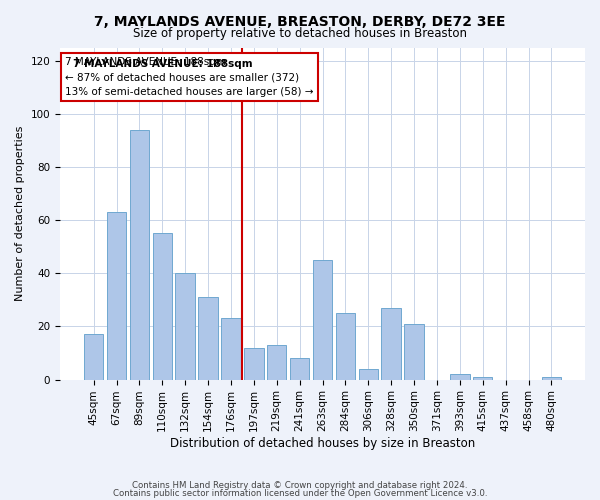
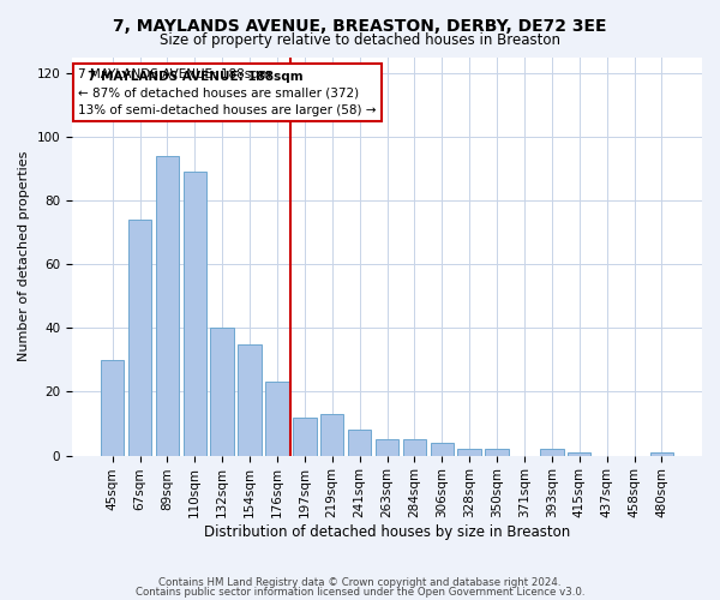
45sqm: 17 -> 30
67sqm: 63 -> 74
110sqm: 55 -> 89
154sqm: 31 -> 35
263sqm: 45 -> 5
284sqm: 25 -> 5
328sqm: 27 -> 2
350sqm: 21 -> 2
